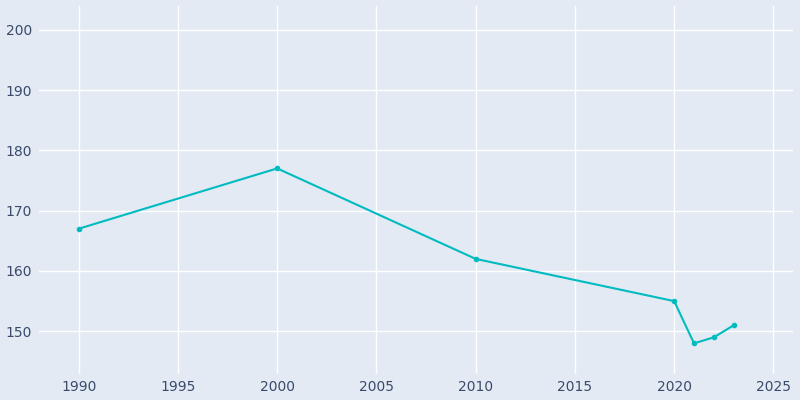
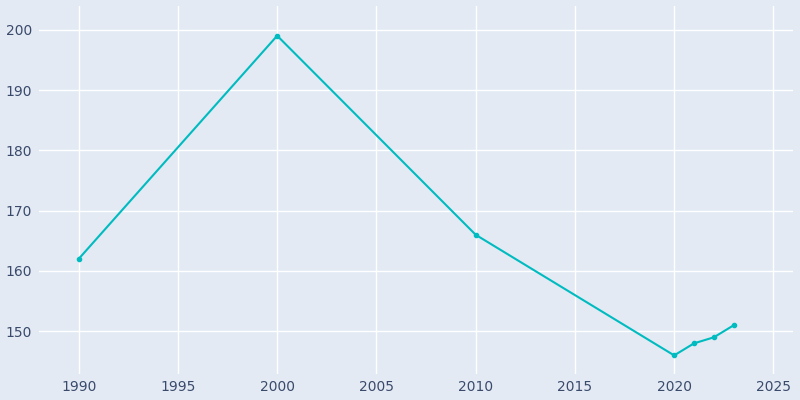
1990: 167 -> 162
2000: 177 -> 199
2010: 162 -> 166
2020: 155 -> 146
